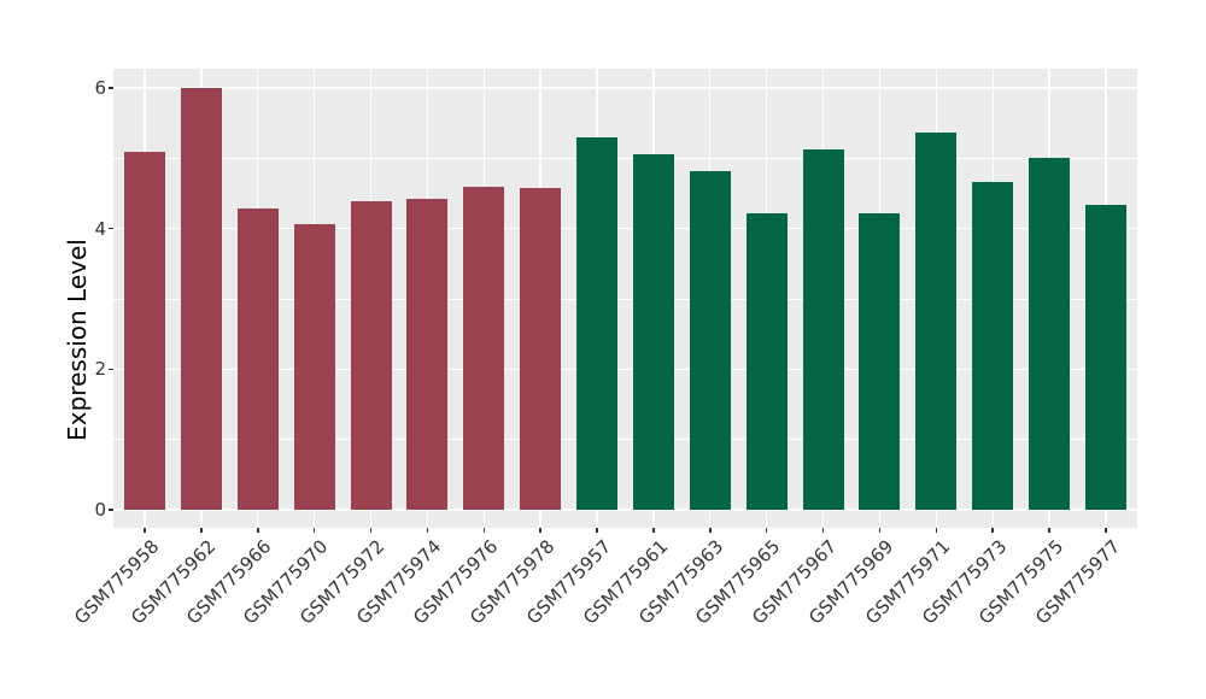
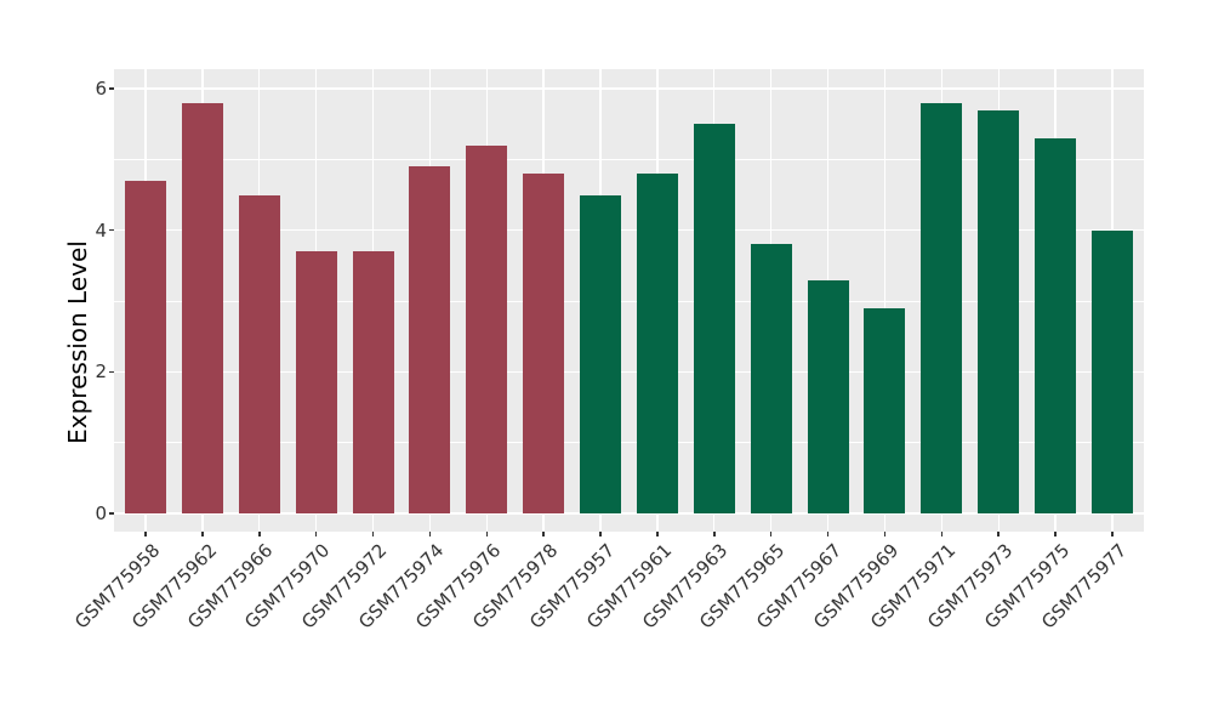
GSM775958: 5.1 -> 4.7
GSM775962: 6.0 -> 5.8
GSM775966: 4.3 -> 4.5
GSM775970: 4.1 -> 3.7
GSM775972: 4.4 -> 3.7
GSM775974: 4.4 -> 4.9
GSM775976: 4.6 -> 5.2
GSM775978: 4.6 -> 4.8
GSM775957: 5.3 -> 4.5
GSM775961: 5.1 -> 4.8
GSM775963: 4.8 -> 5.5
GSM775965: 4.2 -> 3.8
GSM775967: 5.1 -> 3.3
GSM775969: 4.2 -> 2.9
GSM775971: 5.4 -> 5.8
GSM775973: 4.7 -> 5.7
GSM775975: 5.0 -> 5.3
GSM775977: 4.3 -> 4.0
